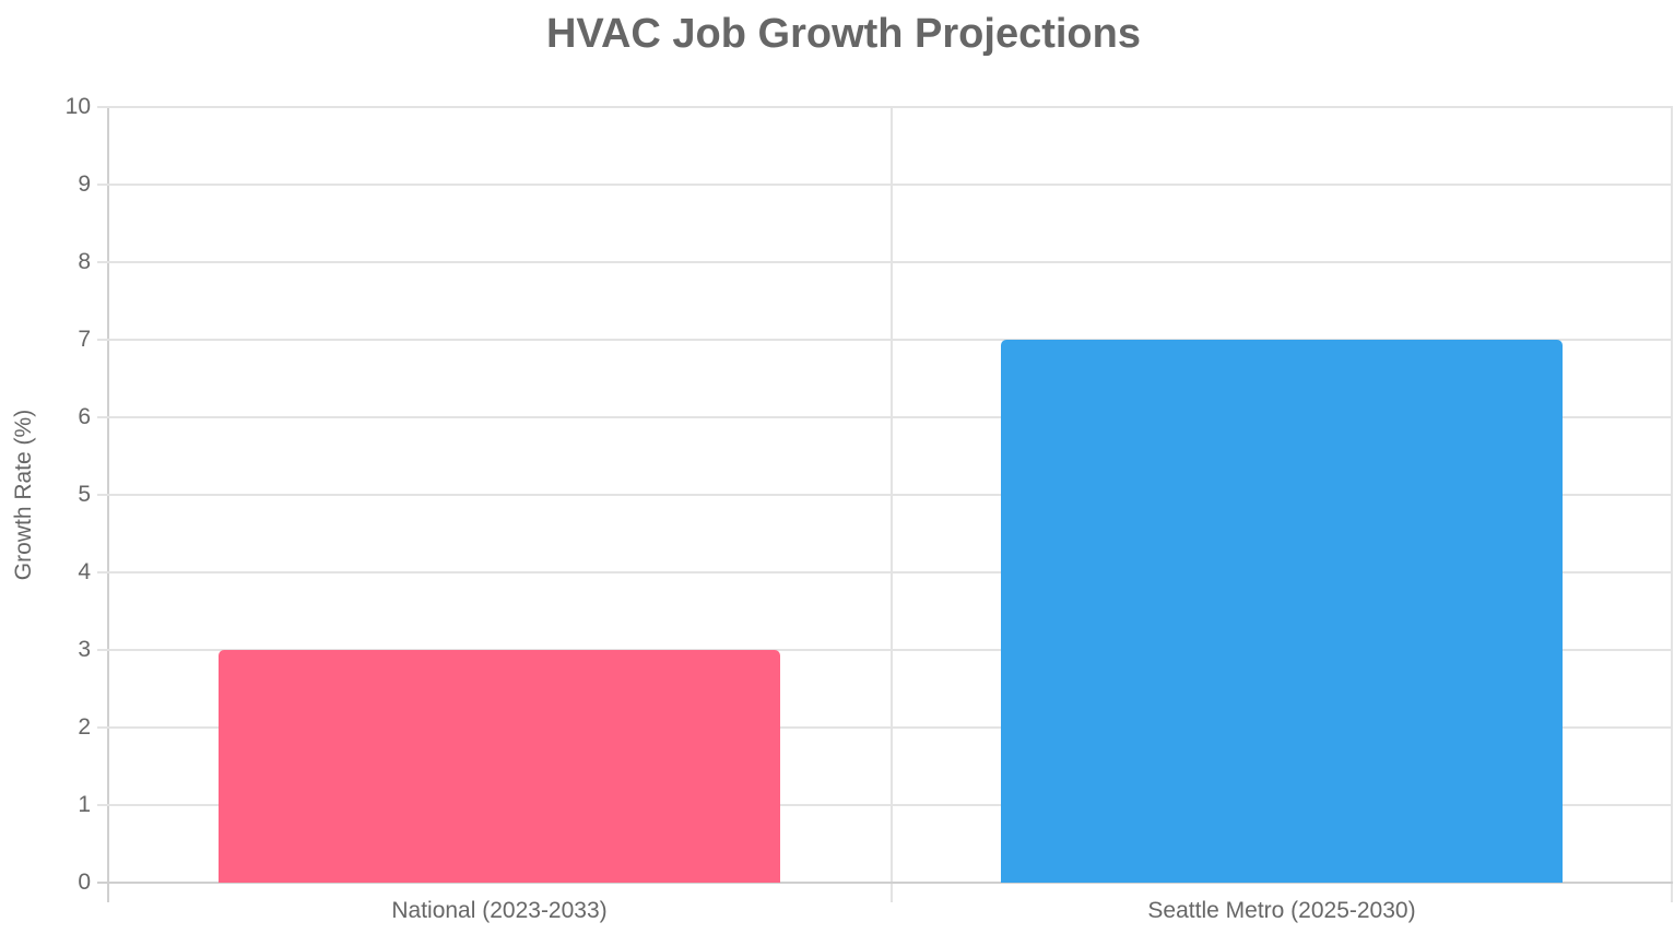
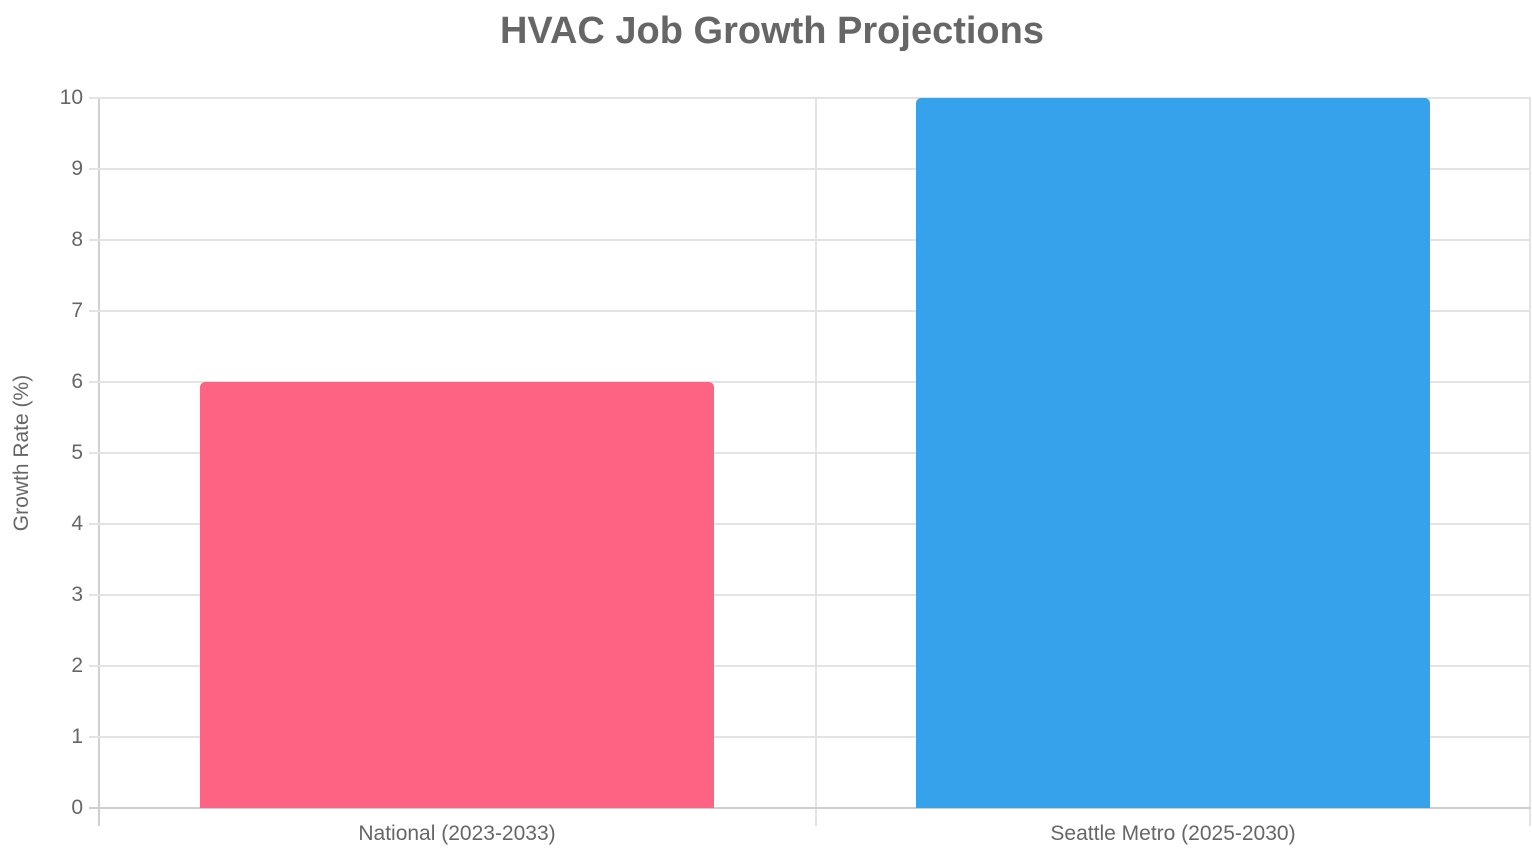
National (2023-2033): 3 -> 6
Seattle Metro (2025-2030): 7 -> 10
